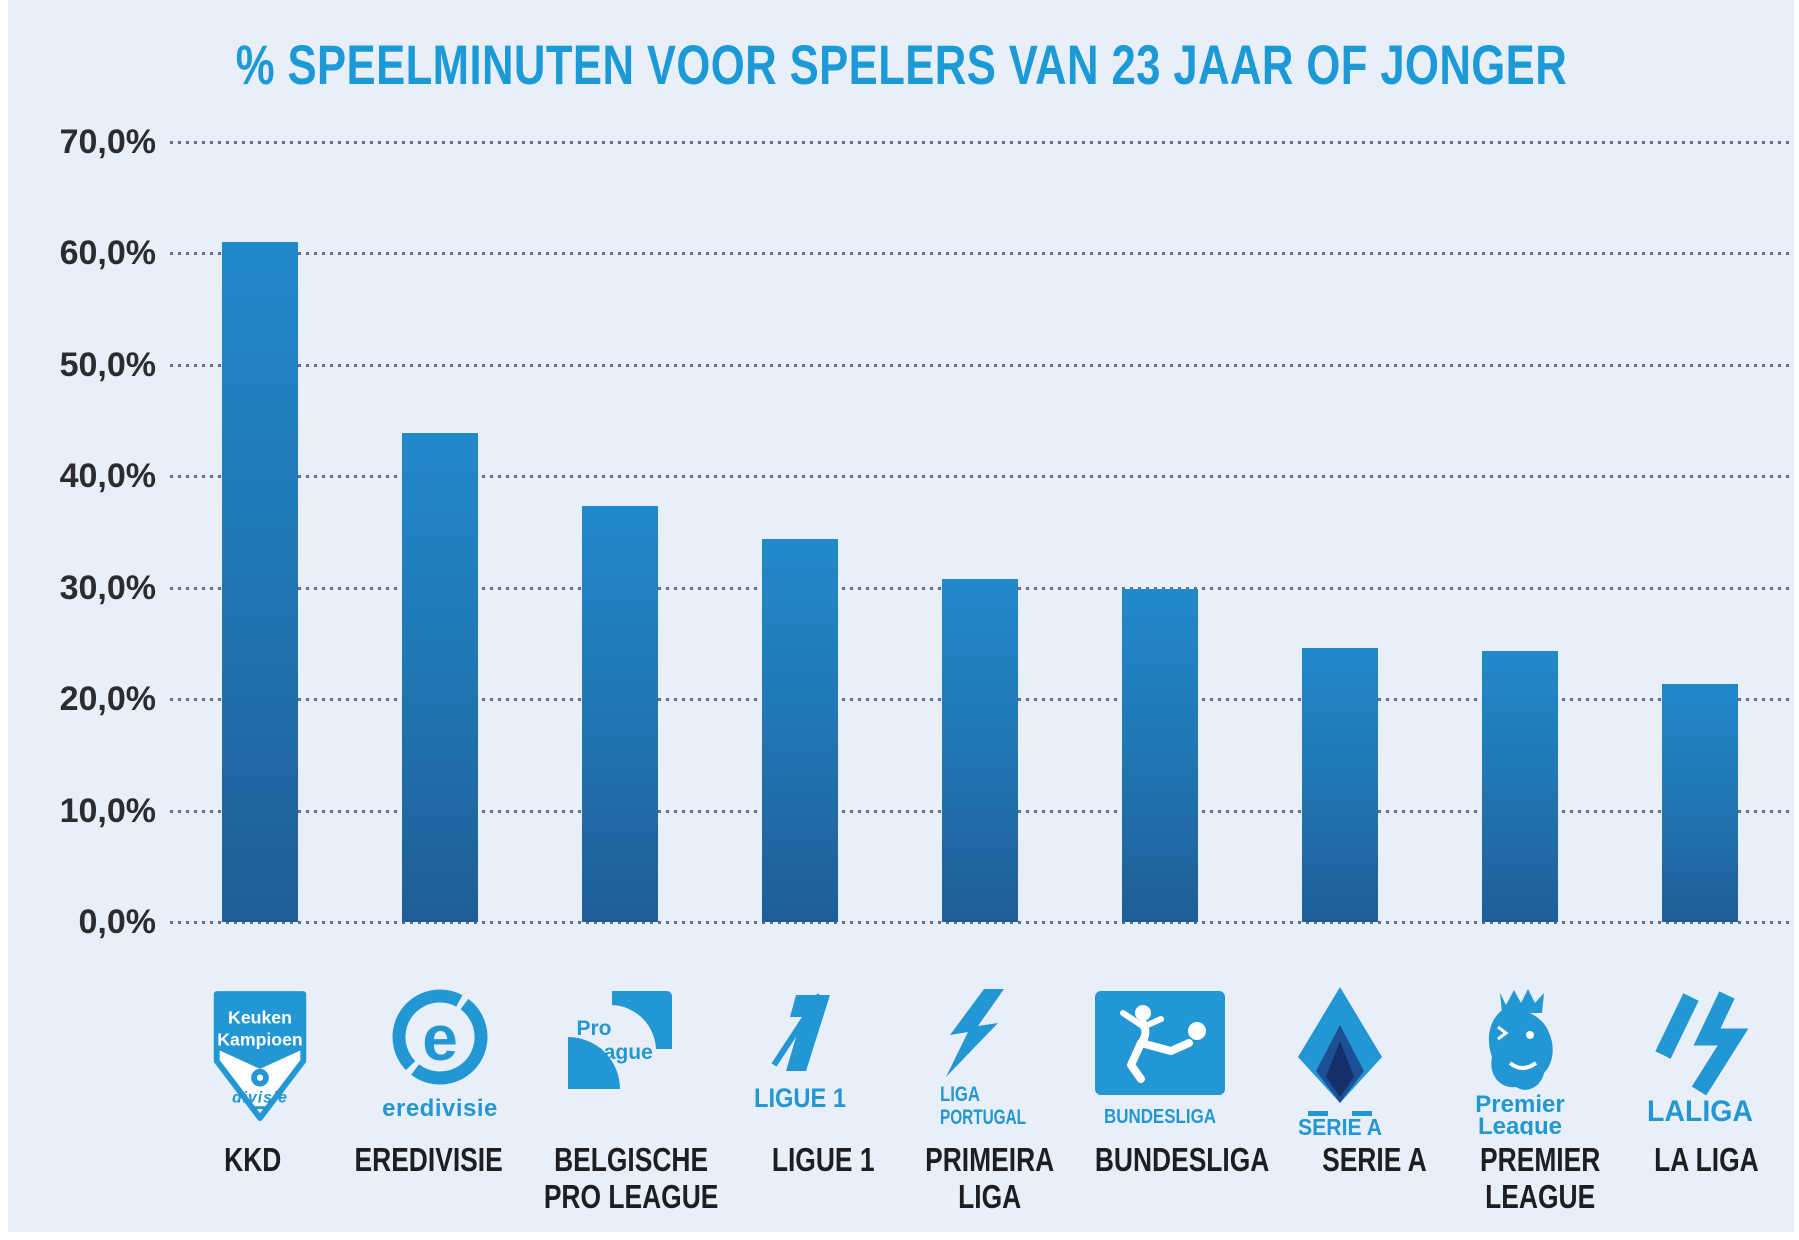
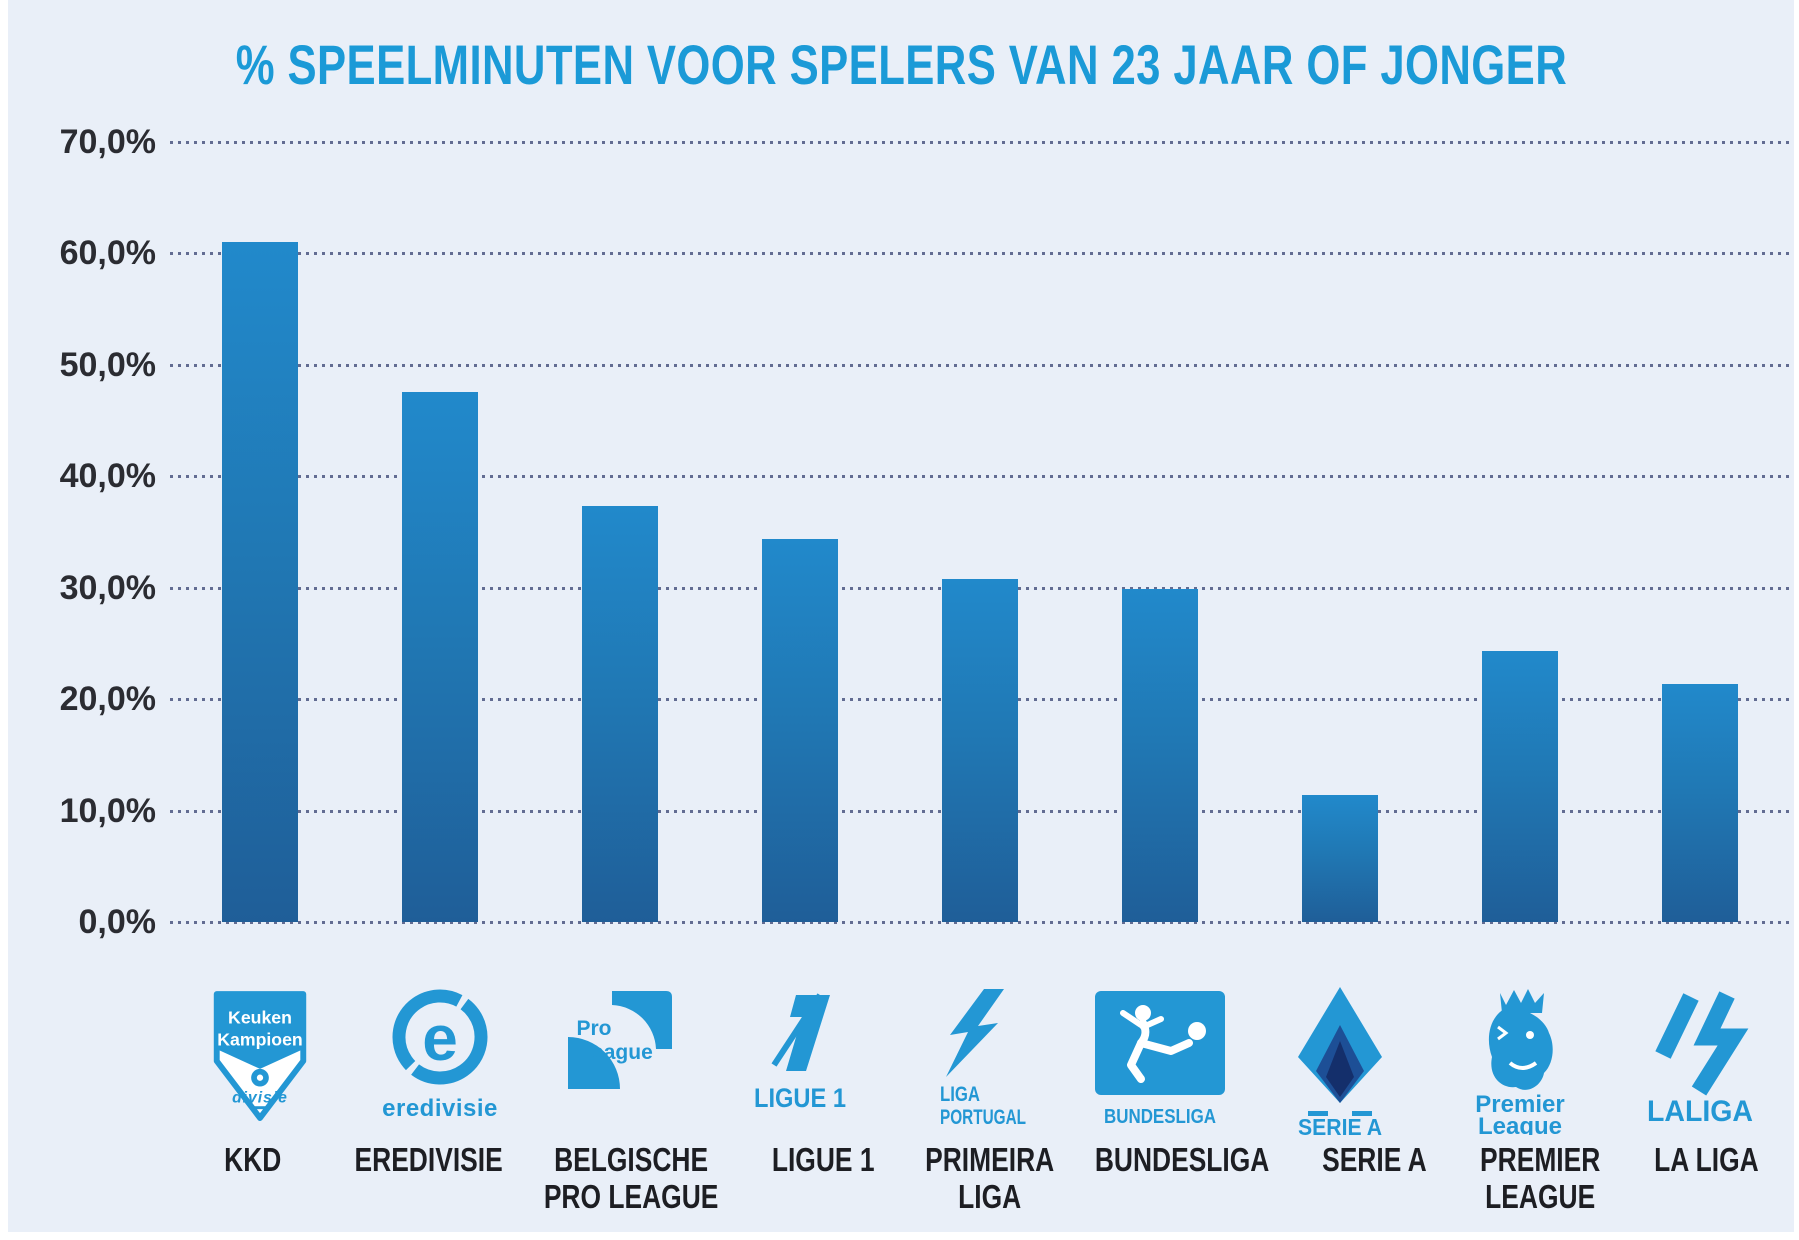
EREDIVISIE: 43,9% -> 47,6%
SERIE A: 24,6% -> 11,4%
